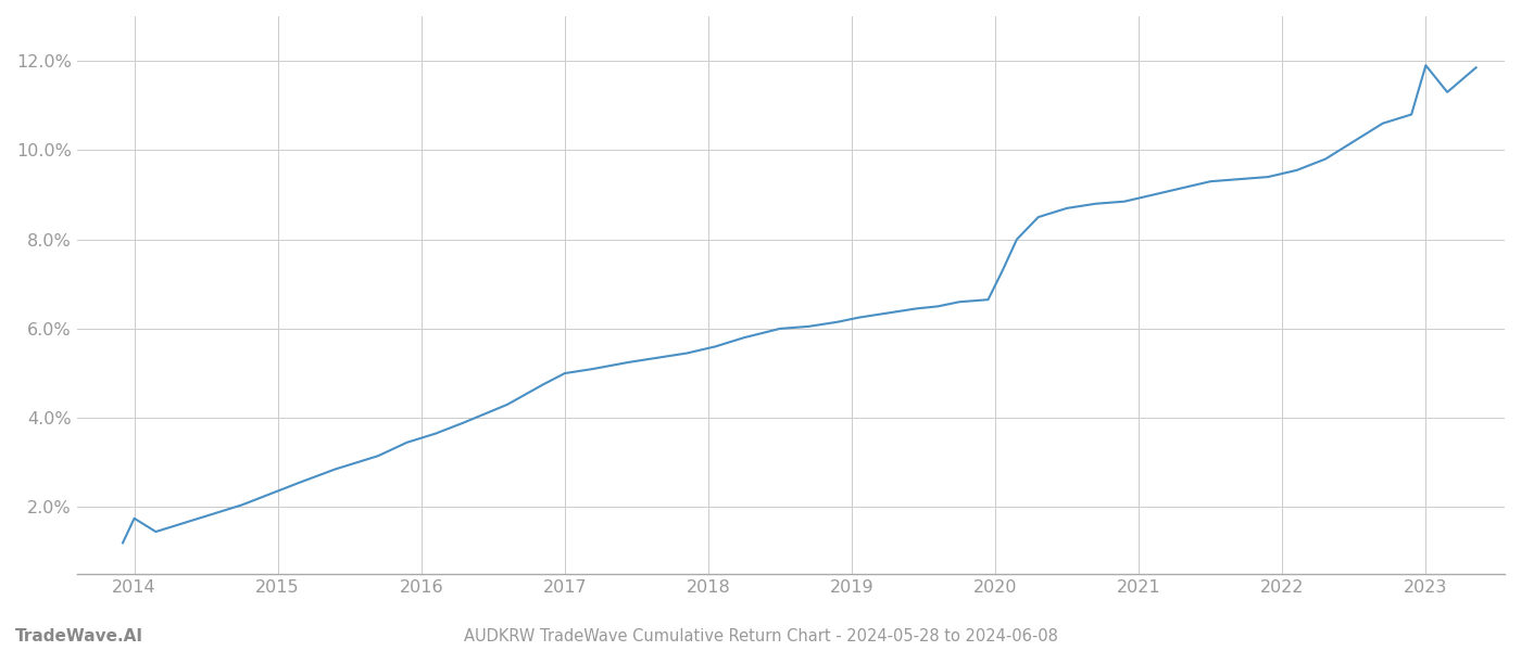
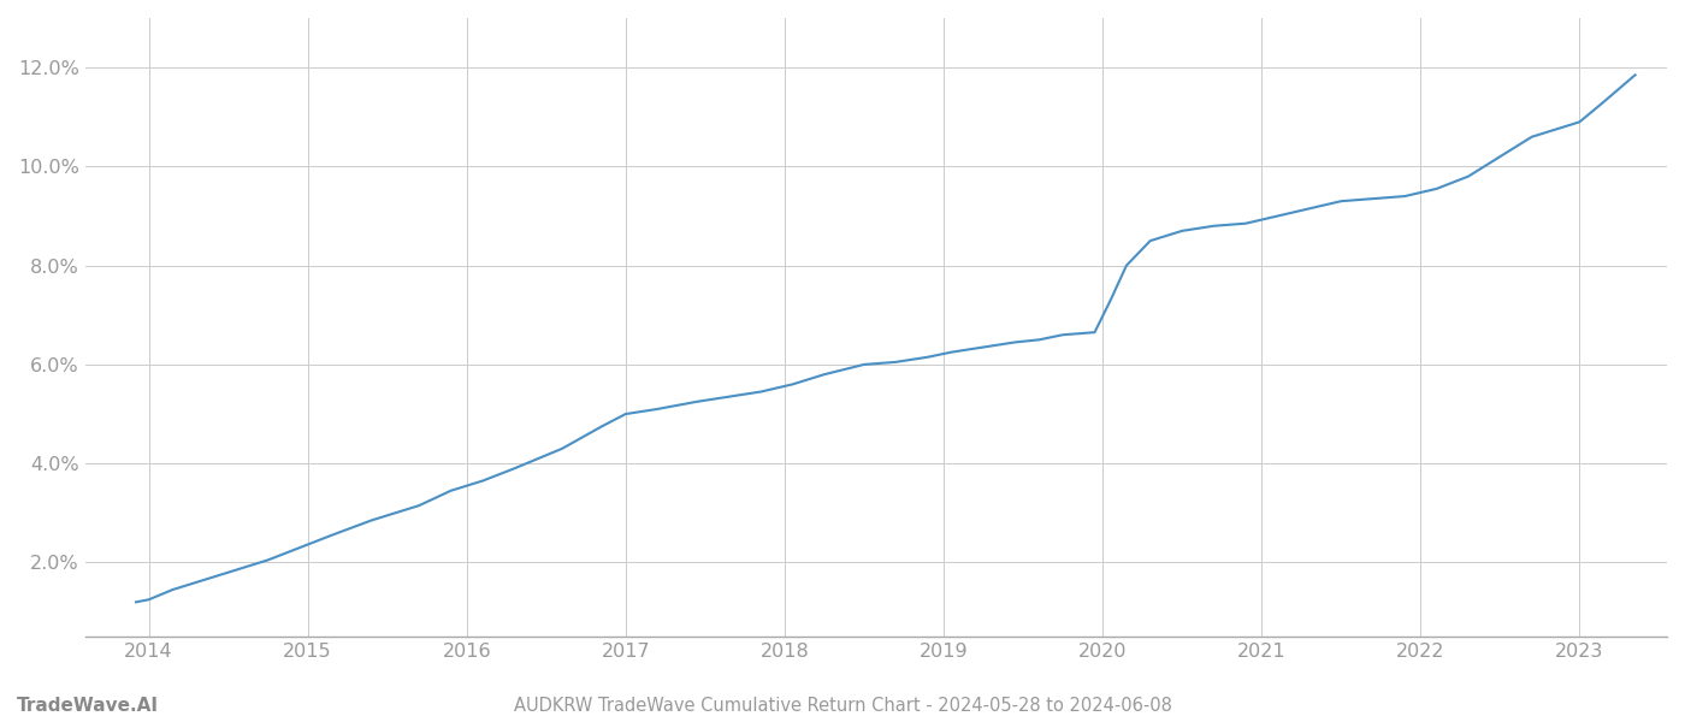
2014: 1.75% -> 1.25%
2023: 11.90% -> 10.90%
